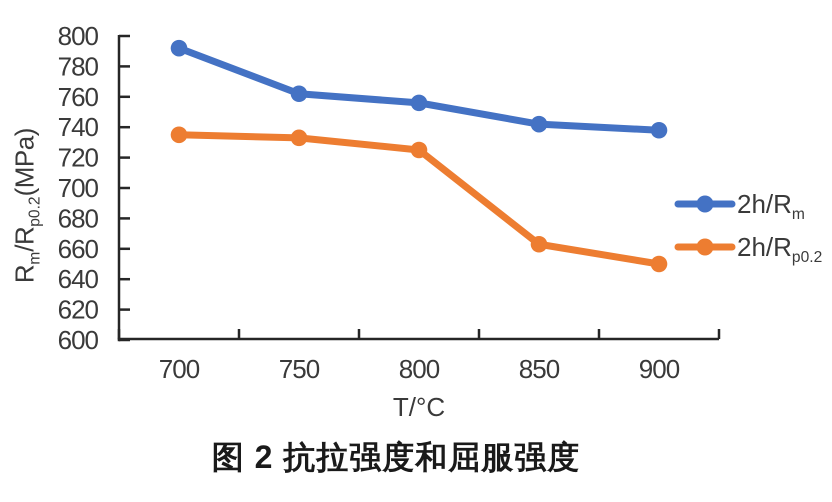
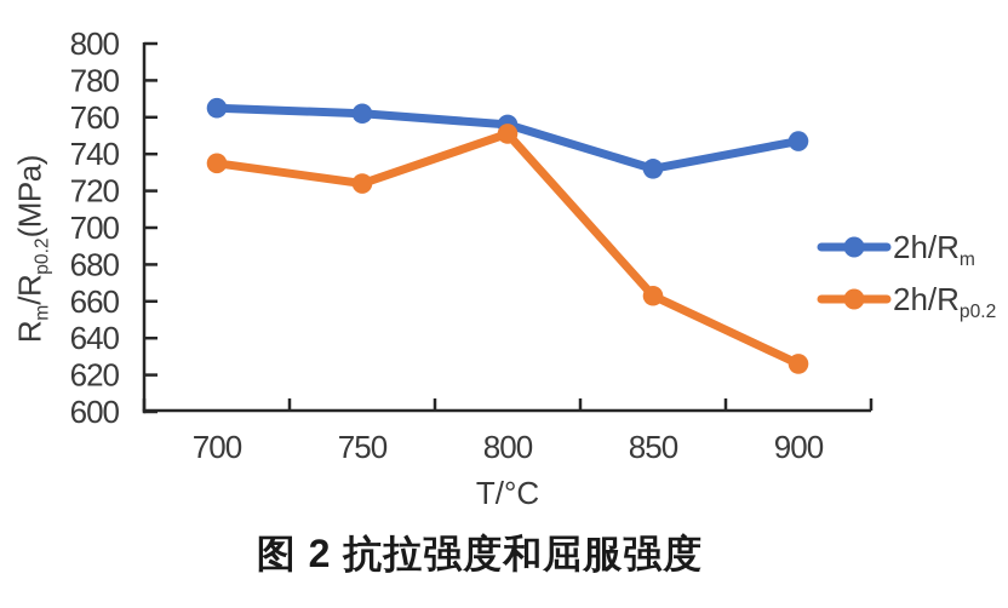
2h/Rm/700: 792 -> 765
2h/Rp0.2/750: 733 -> 724
2h/Rp0.2/800: 725 -> 751
2h/Rm/850: 742 -> 732
2h/Rm/900: 738 -> 747
2h/Rp0.2/900: 650 -> 626
